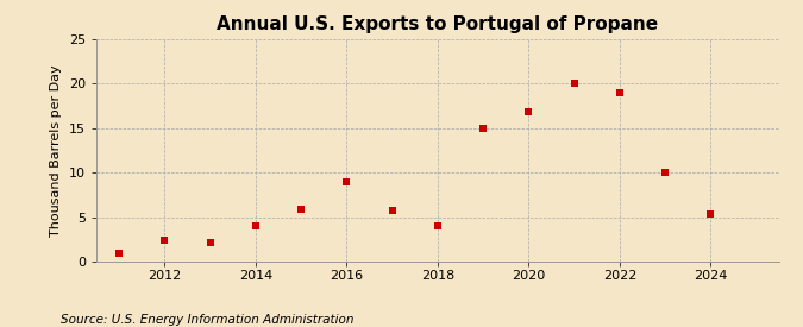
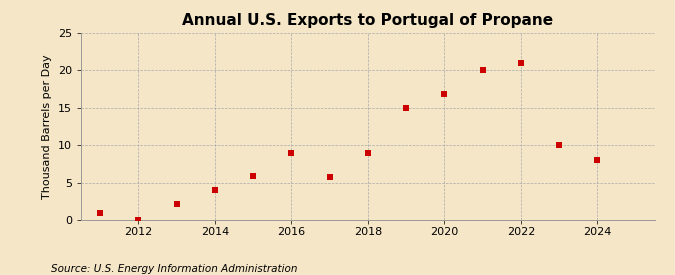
2012: 2.4 -> 0.1
2018: 4.0 -> 9.0
2022: 19.0 -> 21.0
2024: 5.4 -> 8.0
